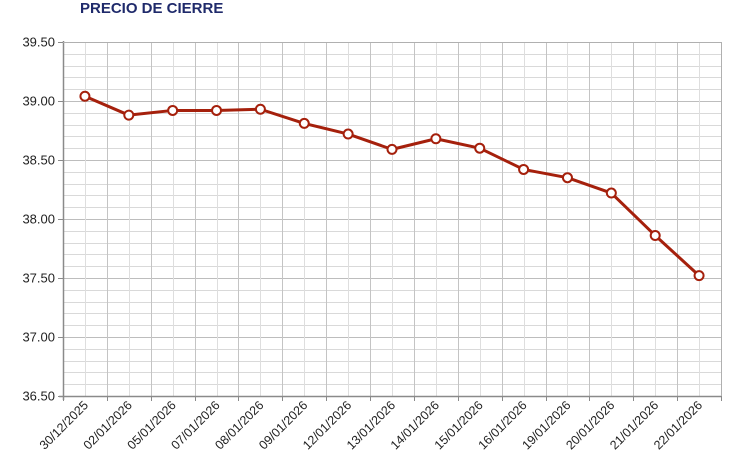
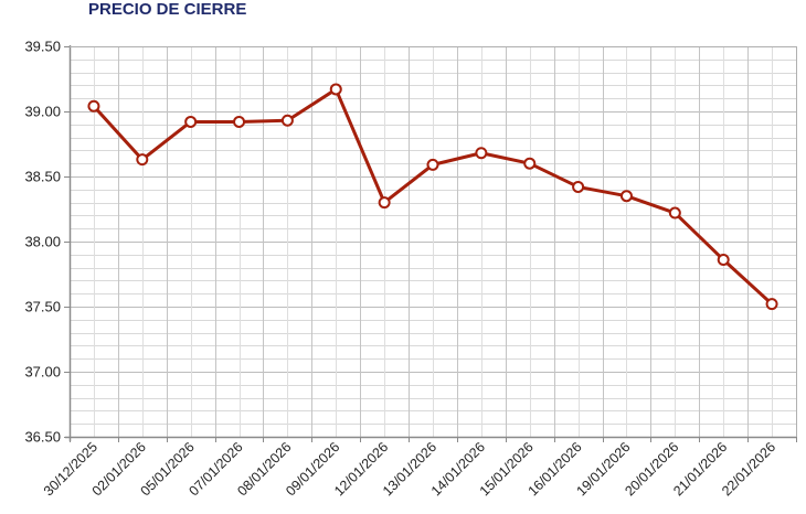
02/01/2026: 38.88 -> 38.63
09/01/2026: 38.81 -> 39.17
12/01/2026: 38.72 -> 38.30
